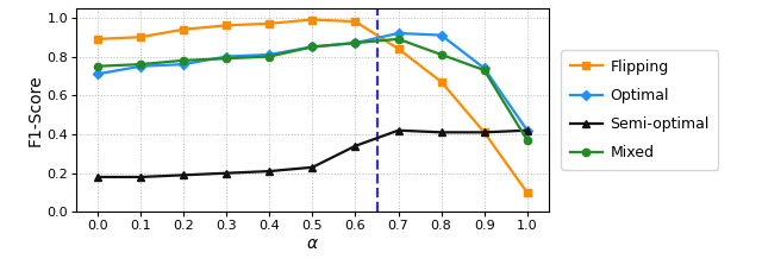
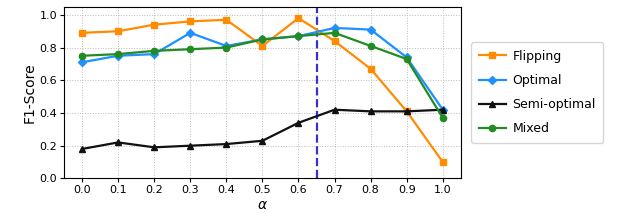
Semi-optimal/0.1: 0.18 -> 0.22
Optimal/0.3: 0.80 -> 0.89
Flipping/0.5: 0.99 -> 0.81
